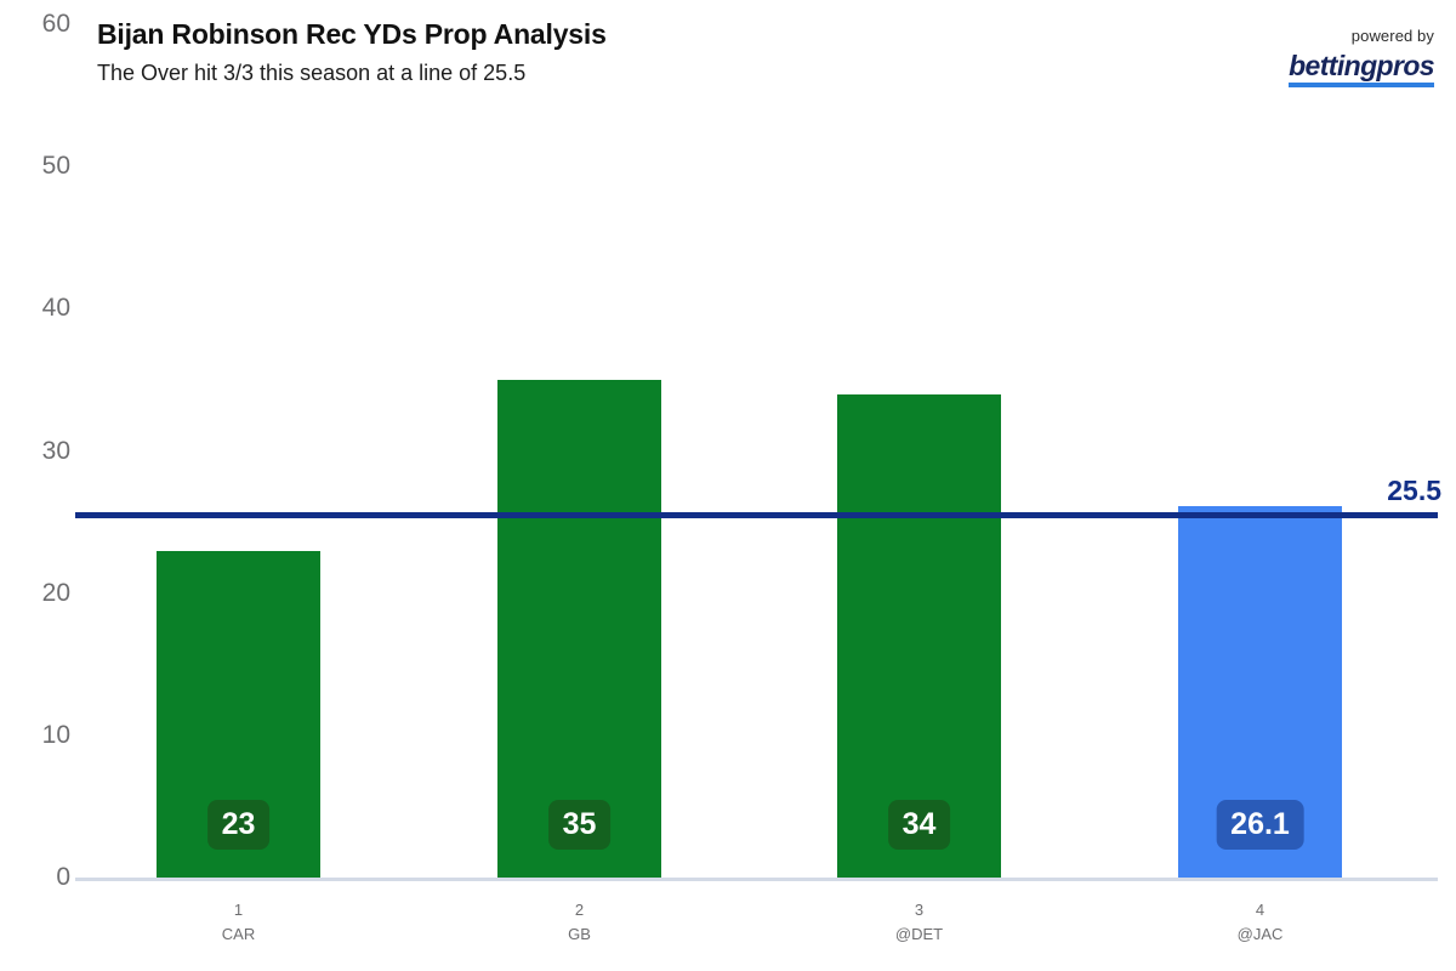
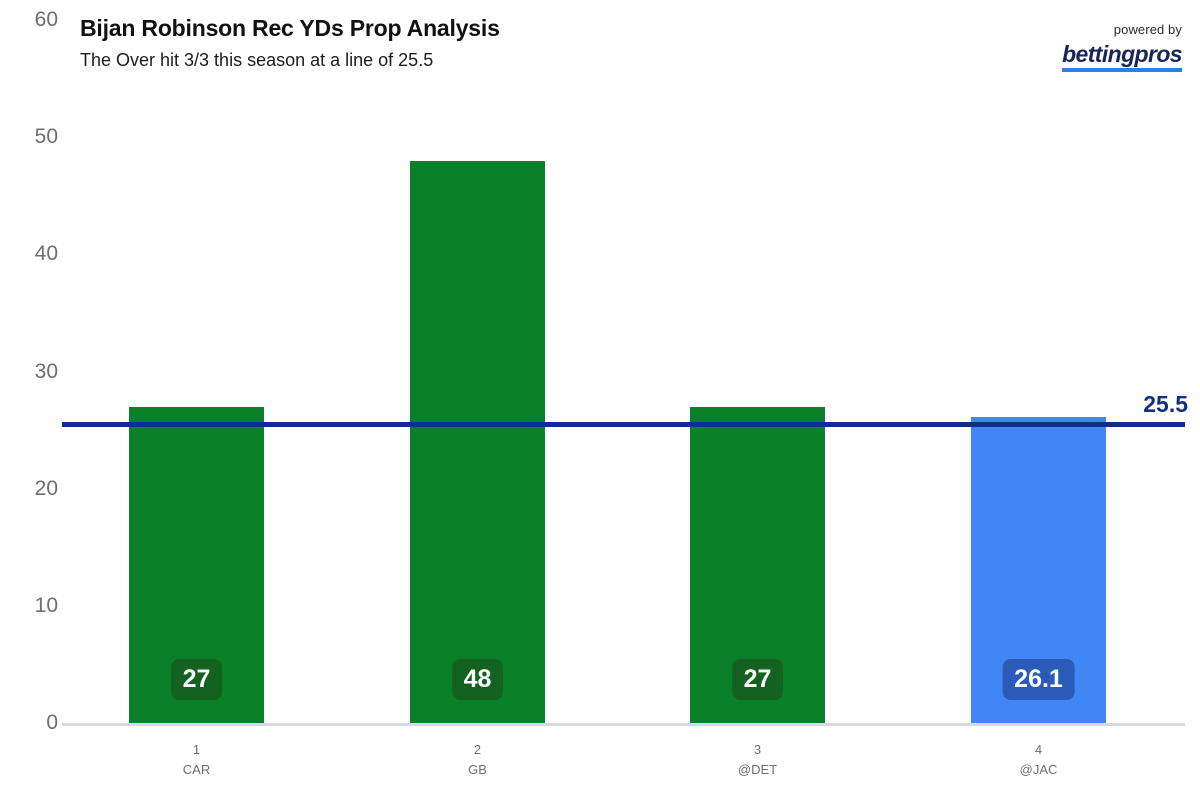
1: 23 -> 27
2: 35 -> 48
3: 34 -> 27
